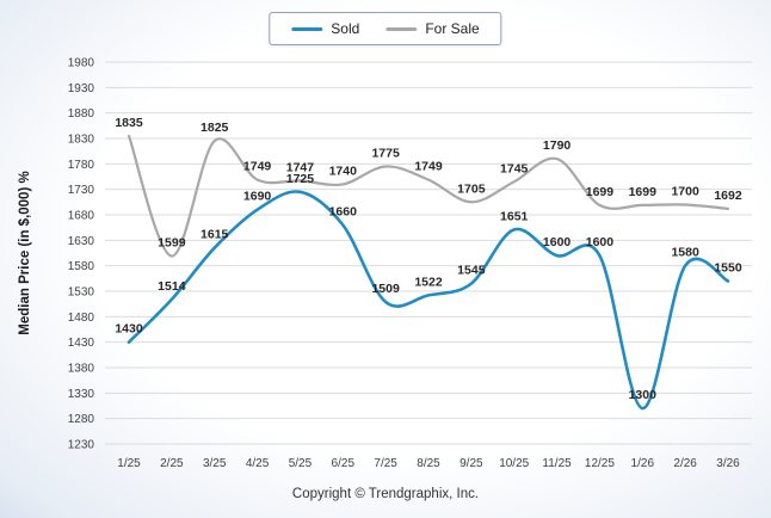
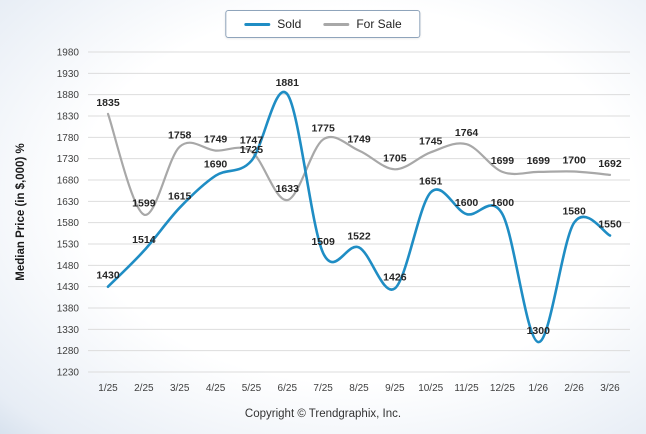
For Sale/3/25: 1825 -> 1758
For Sale/6/25: 1740 -> 1633
Sold/6/25: 1660 -> 1881
Sold/9/25: 1545 -> 1426
For Sale/11/25: 1790 -> 1764
